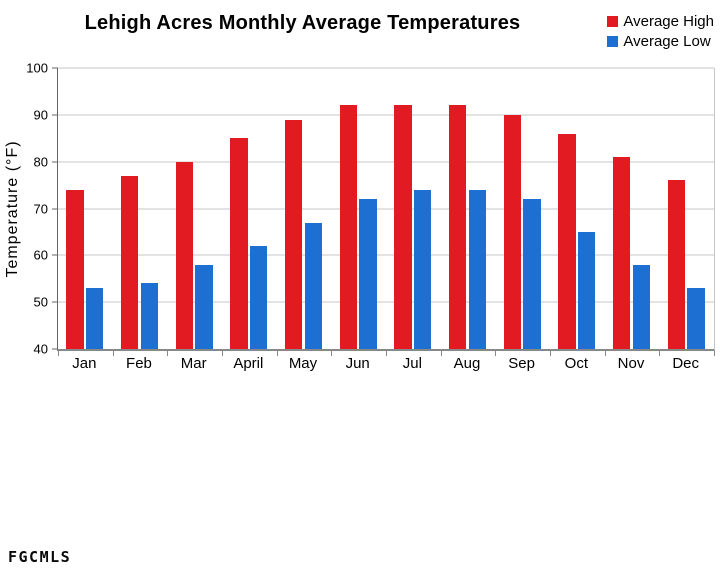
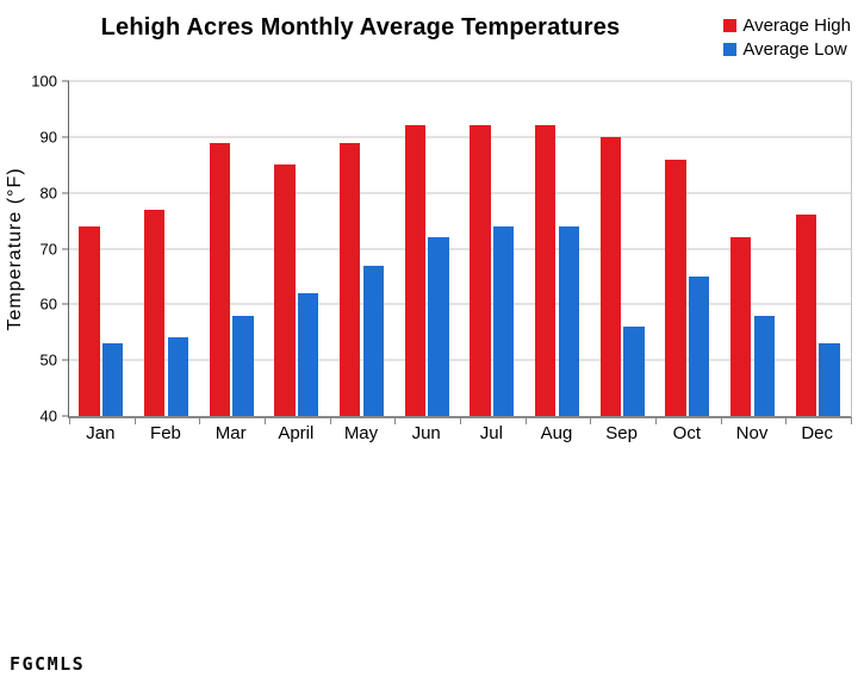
Average High/Mar: 80 -> 89
Average Low/Sep: 72 -> 56
Average High/Nov: 81 -> 72
